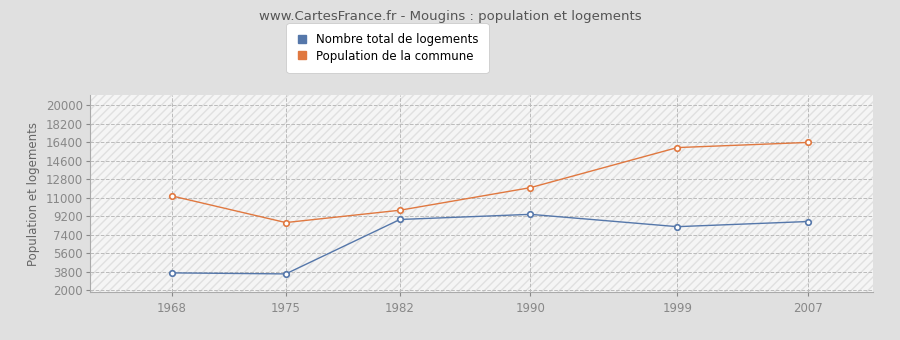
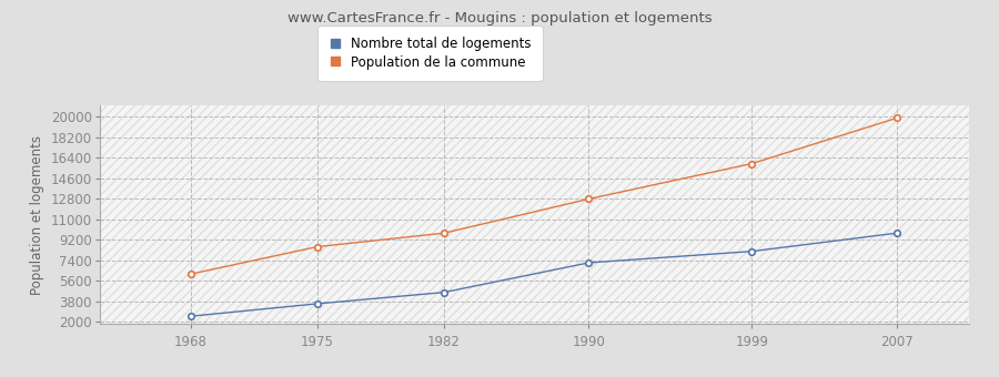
Nombre total de logements/1968: 3700 -> 2500
Population de la commune/1968: 11200 -> 6200
Nombre total de logements/1982: 8900 -> 4600
Nombre total de logements/1990: 9400 -> 7200
Population de la commune/1990: 12000 -> 12800
Nombre total de logements/2007: 8700 -> 9800
Population de la commune/2007: 16400 -> 19900
